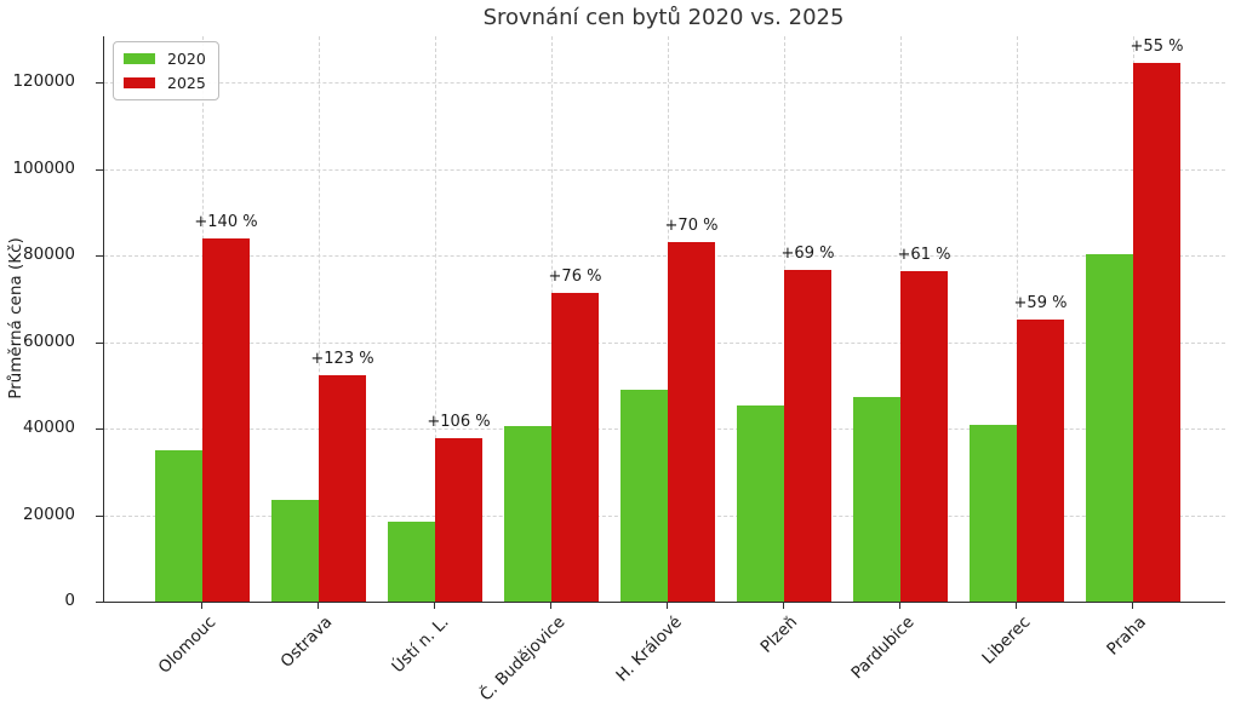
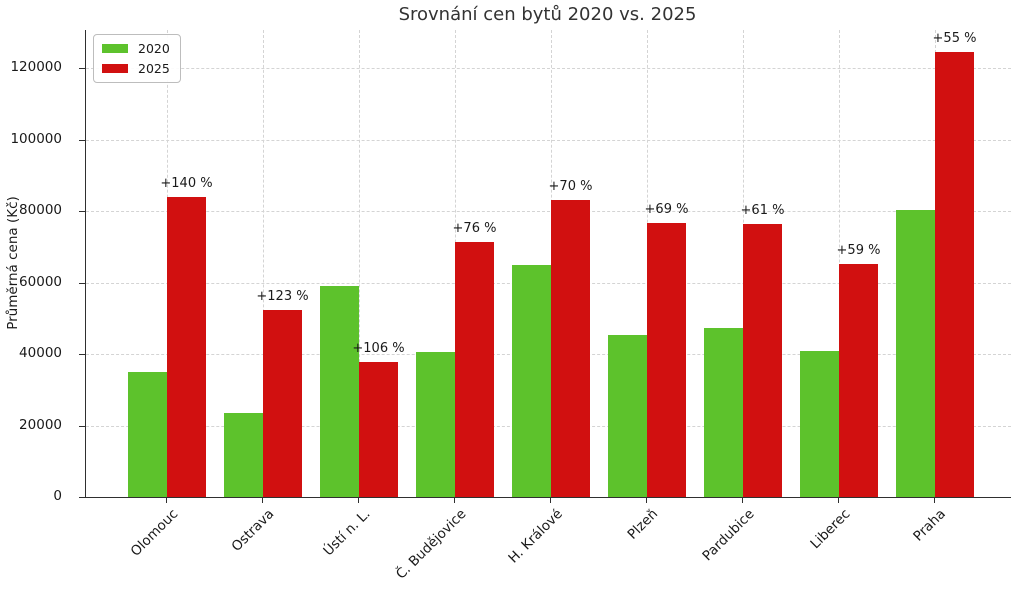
2020/Ústí n. L.: 18000 -> 59000
2020/H. Králové: 49000 -> 65000
